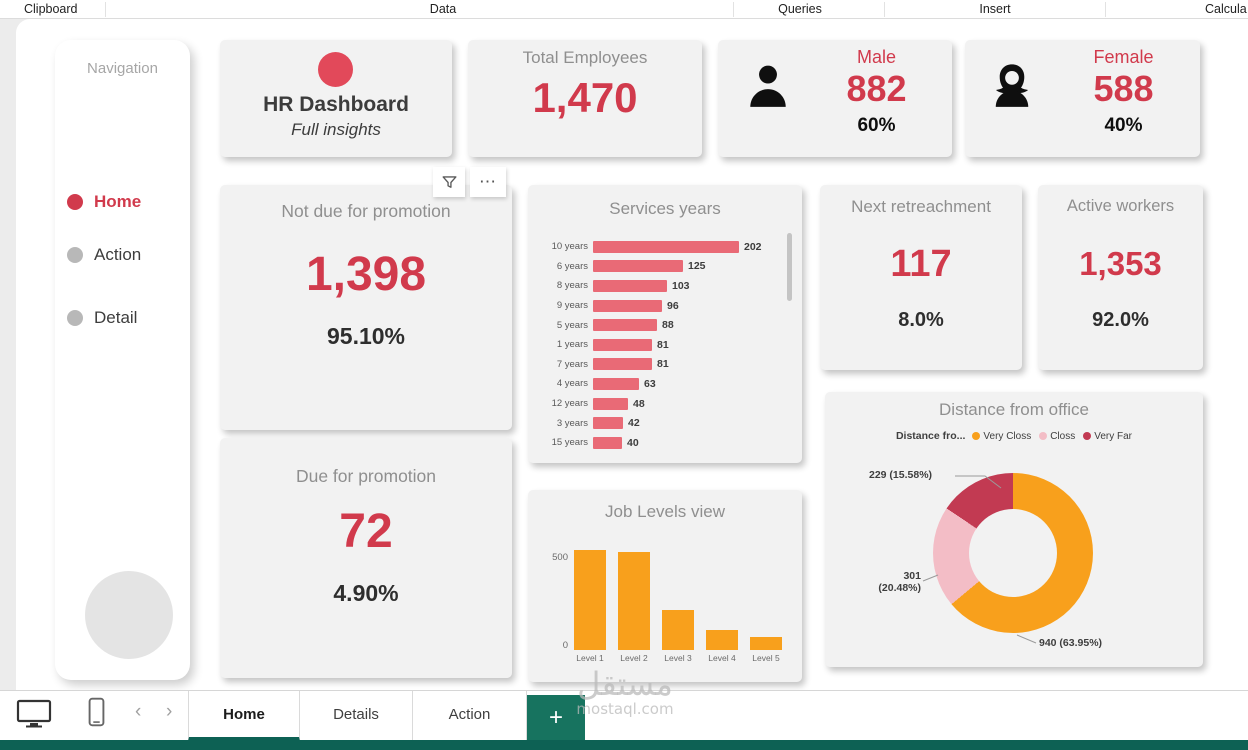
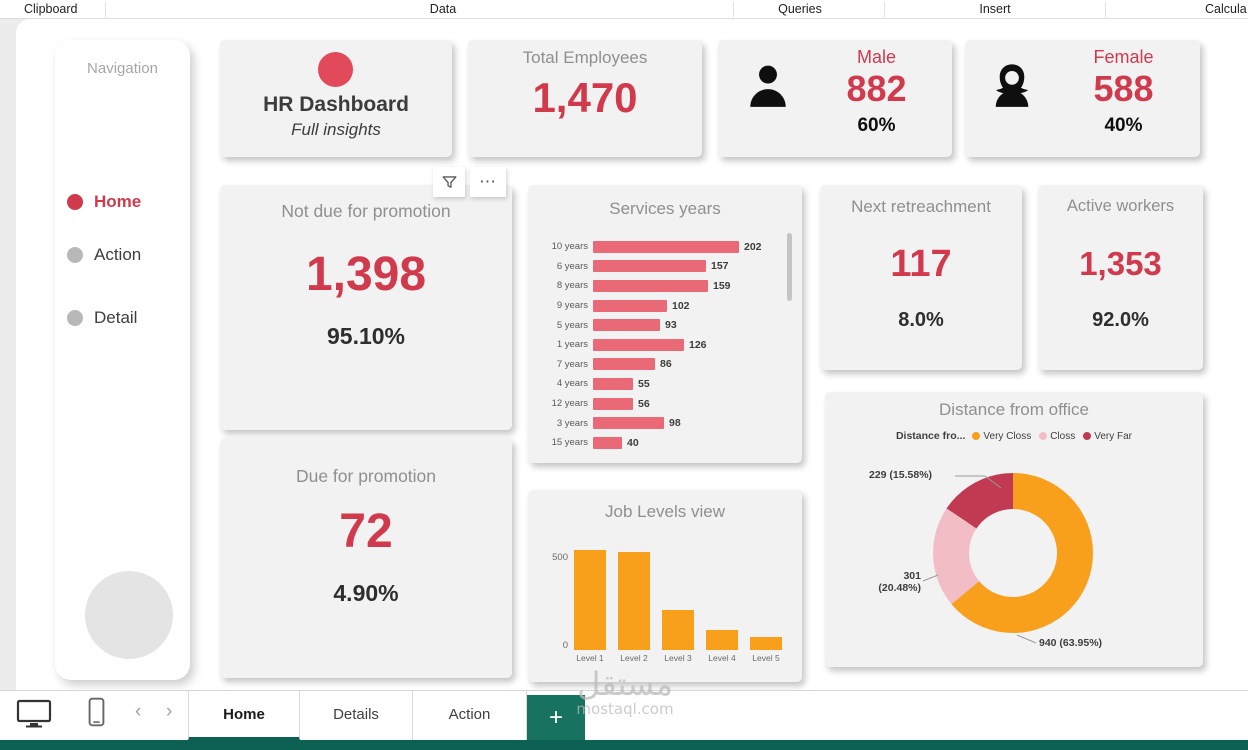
Services years/6 years: 125 -> 157
Services years/8 years: 103 -> 159
Services years/9 years: 96 -> 102
Services years/5 years: 88 -> 93
Services years/1 years: 81 -> 126
Services years/7 years: 81 -> 86
Services years/4 years: 63 -> 55
Services years/12 years: 48 -> 56
Services years/3 years: 42 -> 98
